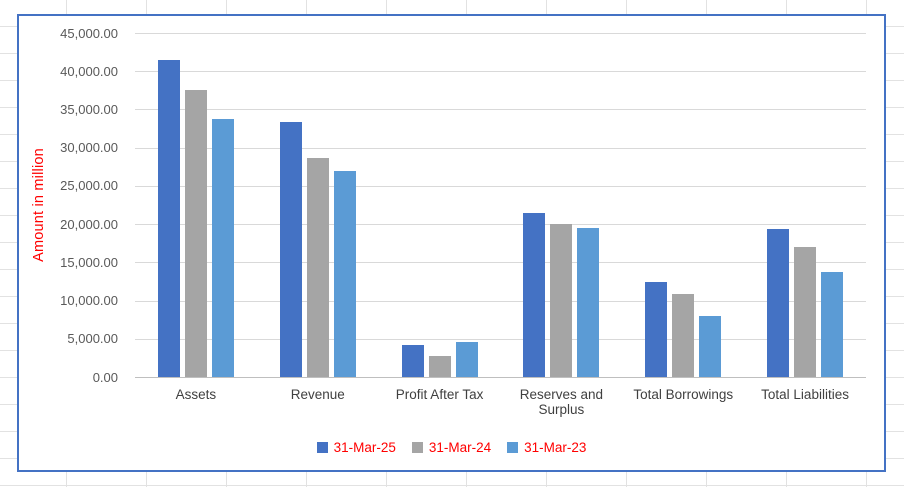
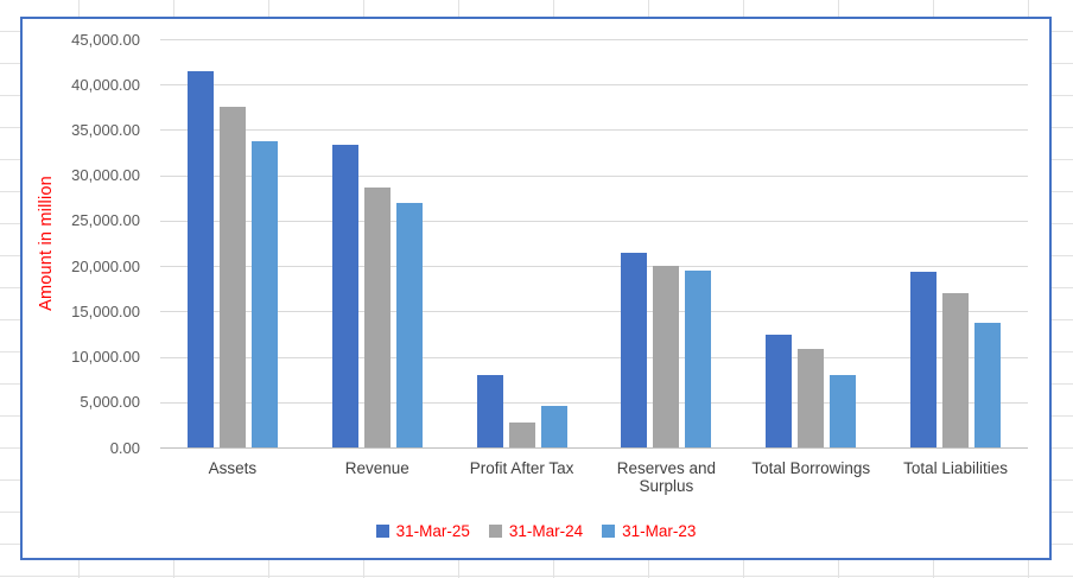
31-Mar-25/Profit After Tax: 4000 -> 8000
